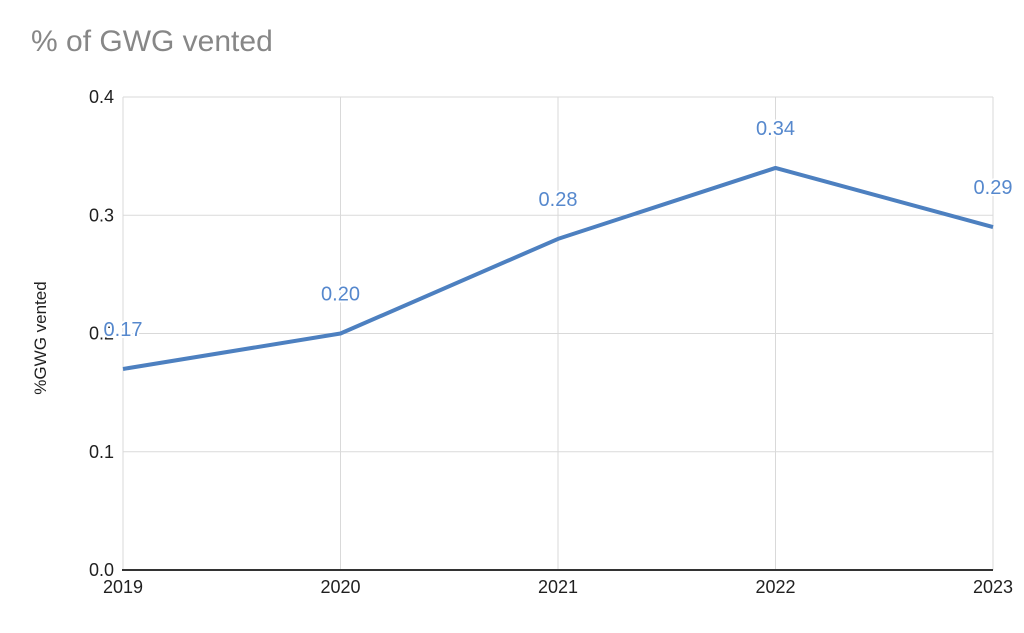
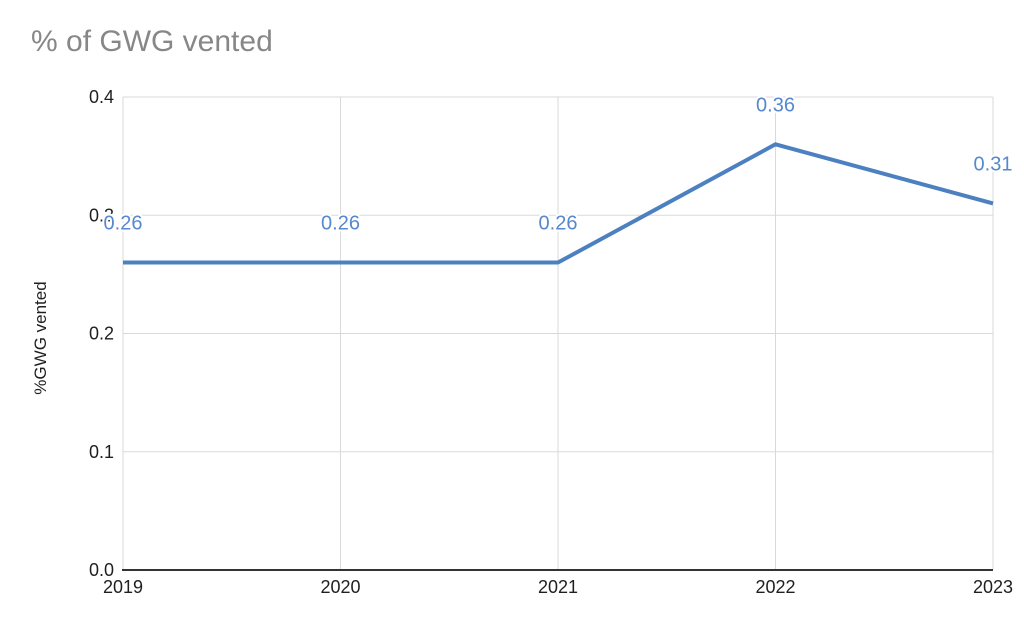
2019: 0.17 -> 0.26
2020: 0.20 -> 0.26
2021: 0.28 -> 0.26
2022: 0.34 -> 0.36
2023: 0.29 -> 0.31
